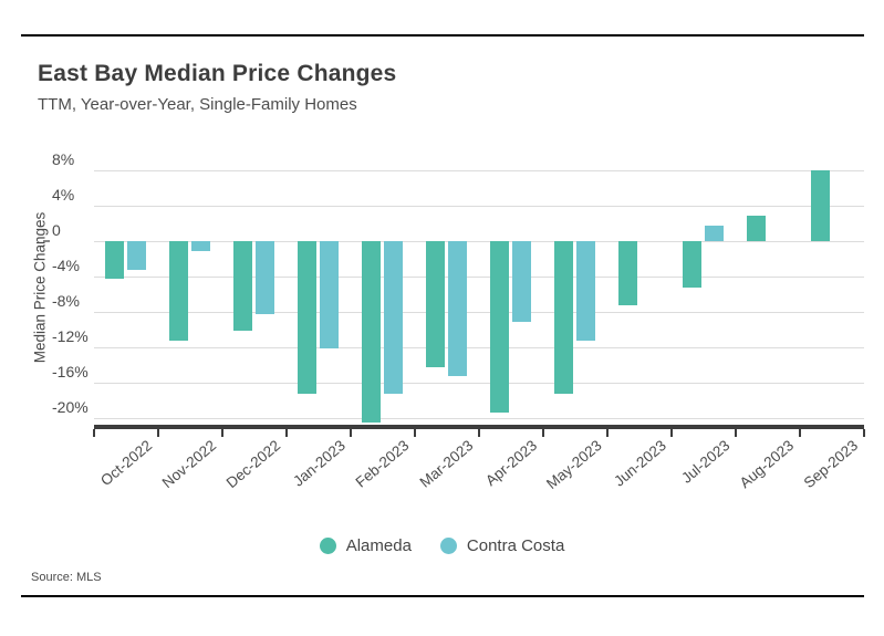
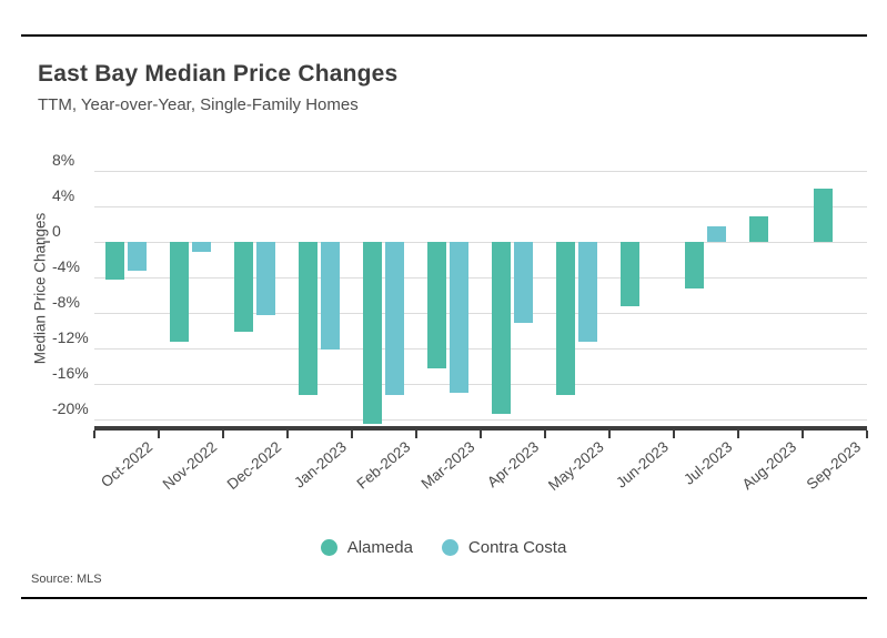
Contra Costa/Mar-2023: -15% -> -17%
Alameda/Sep-2023: 8% -> 6%
